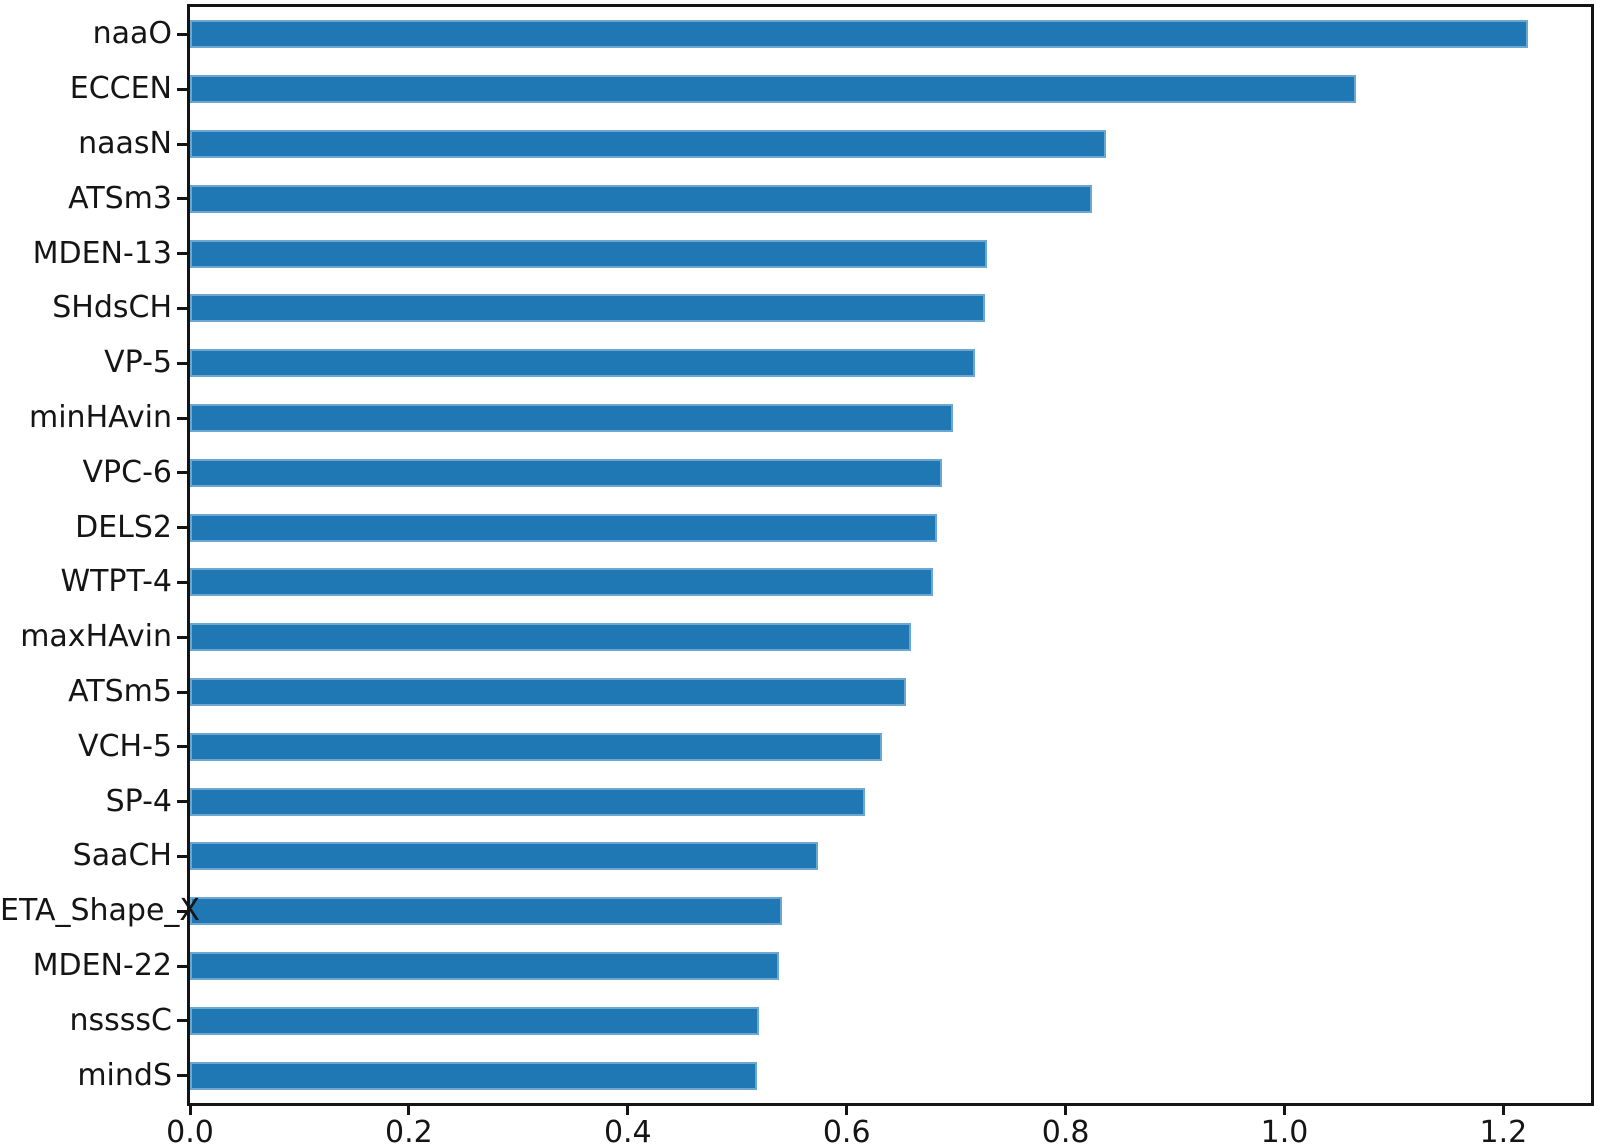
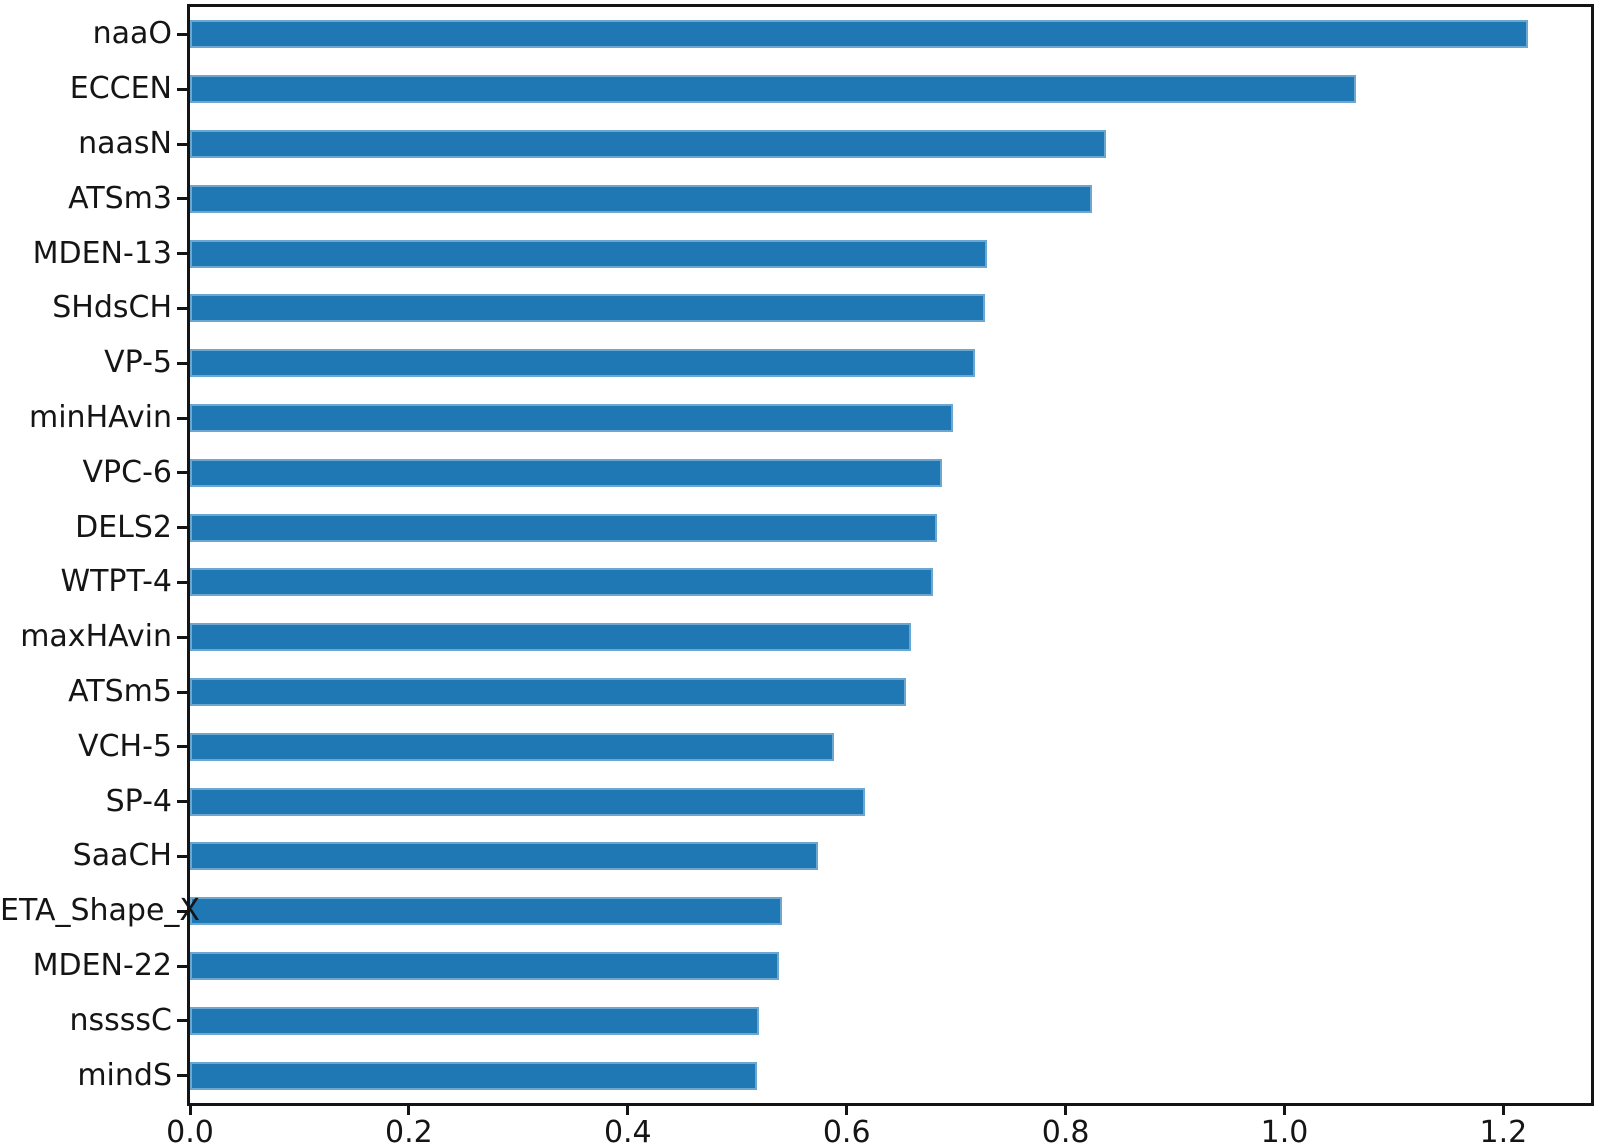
VCH-5: 0.632 -> 0.588
